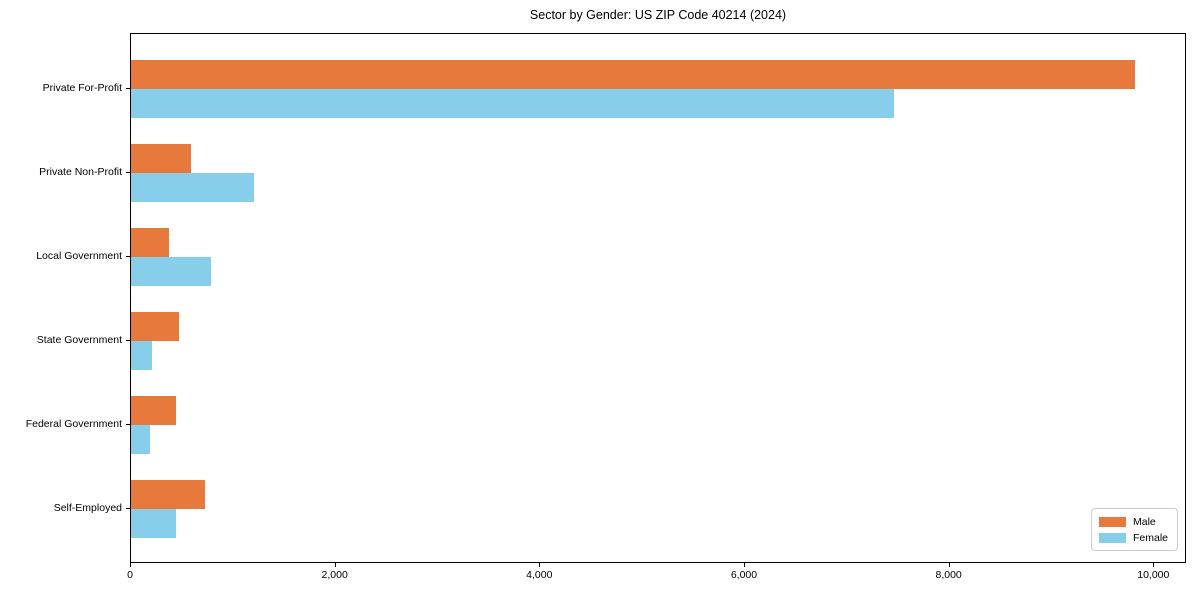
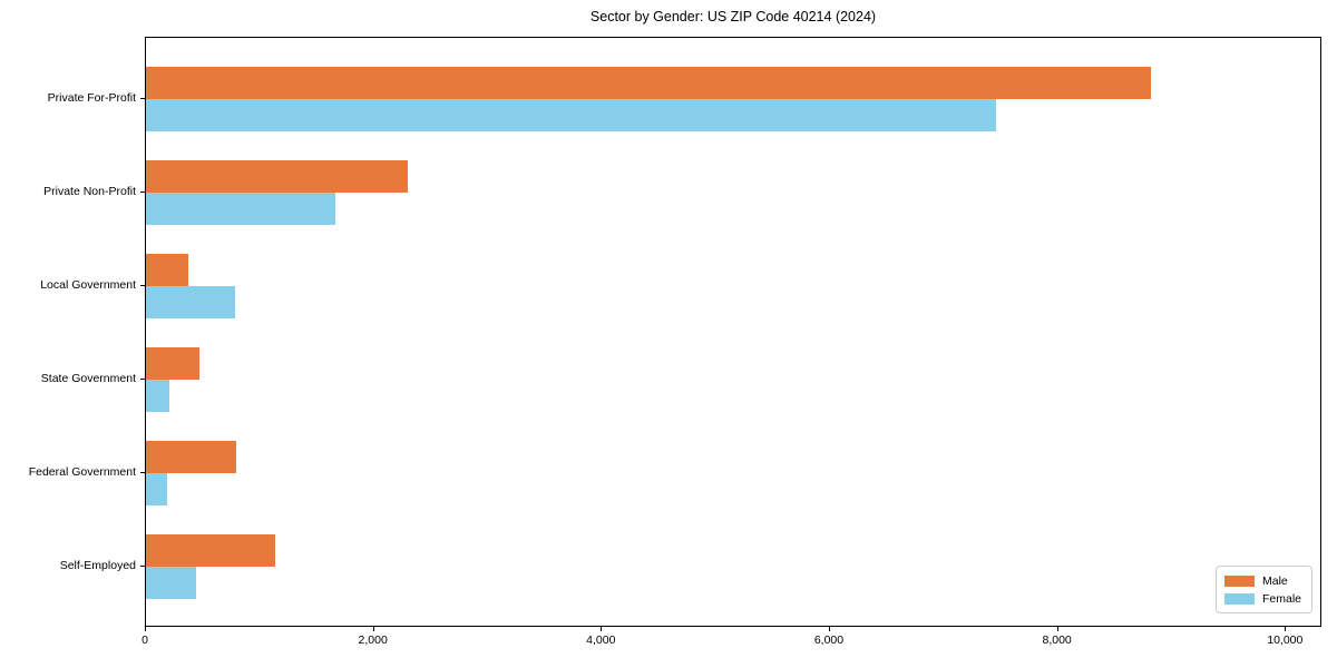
Male/Private For-Profit: 9810 -> 8810
Male/Private Non-Profit: 590 -> 2300
Female/Private Non-Profit: 1200 -> 1660
Male/Federal Government: 440 -> 790
Male/Self-Employed: 720 -> 1130
